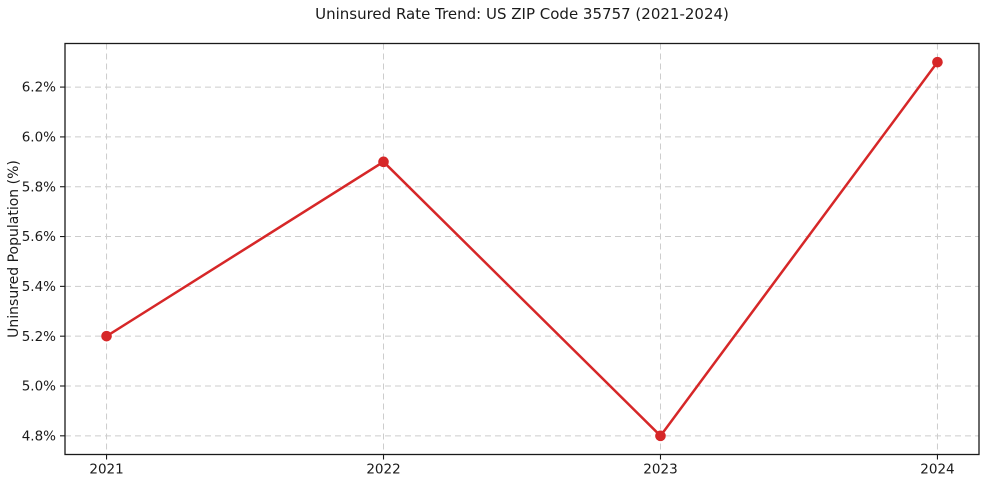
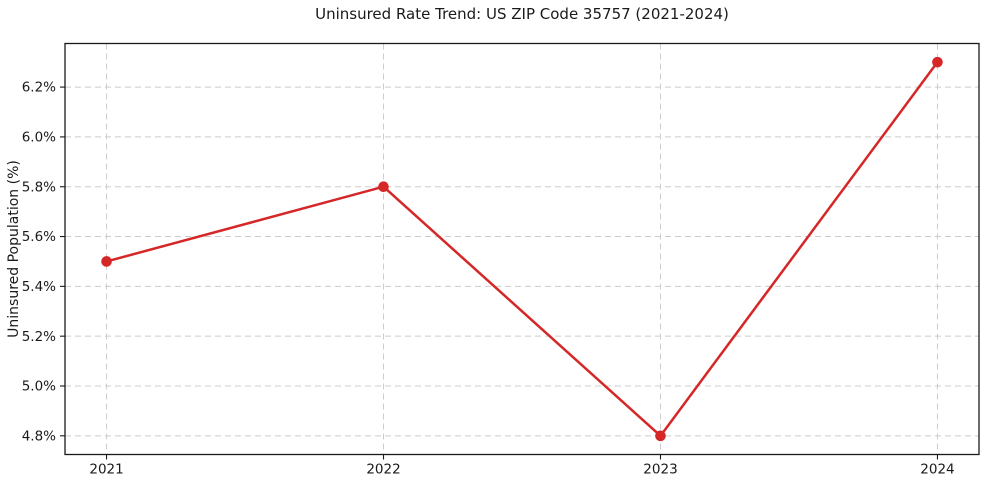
2021: 5.2% -> 5.5%
2022: 5.9% -> 5.8%
